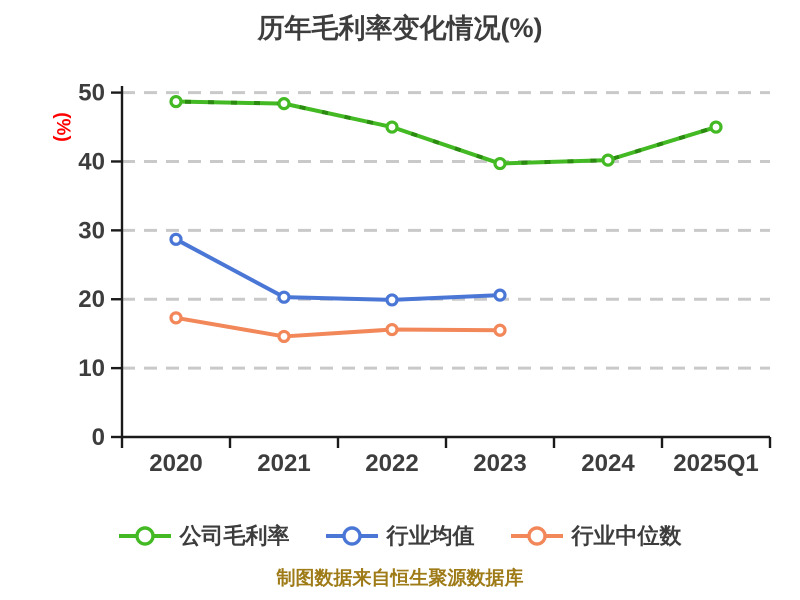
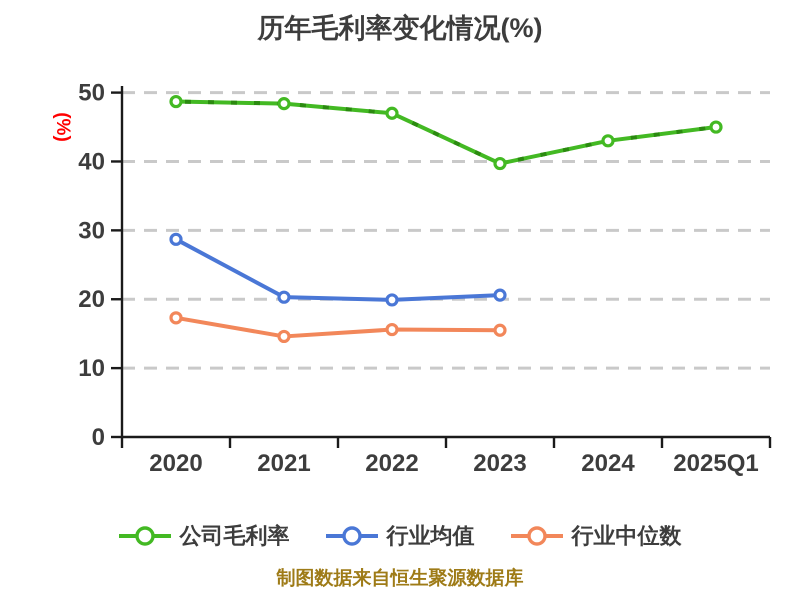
公司毛利率/2022: 45 -> 47
公司毛利率/2024: 40 -> 43
